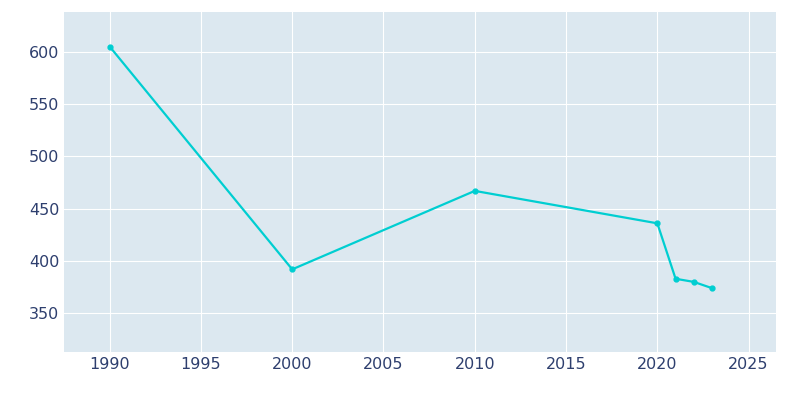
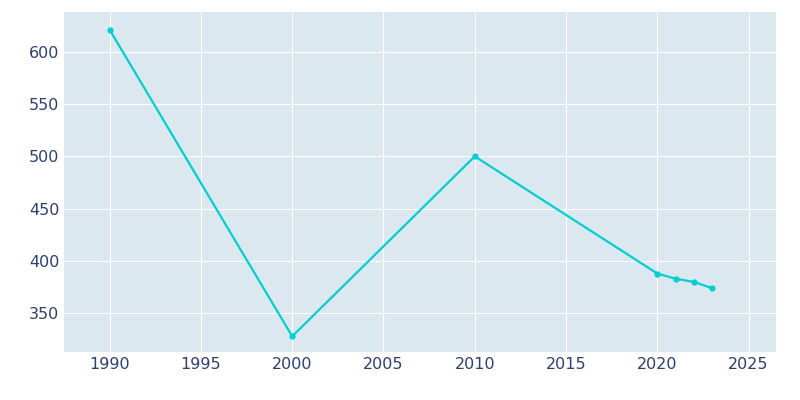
1990: 605 -> 621
2000: 392 -> 328
2010: 467 -> 500
2020: 436 -> 388
